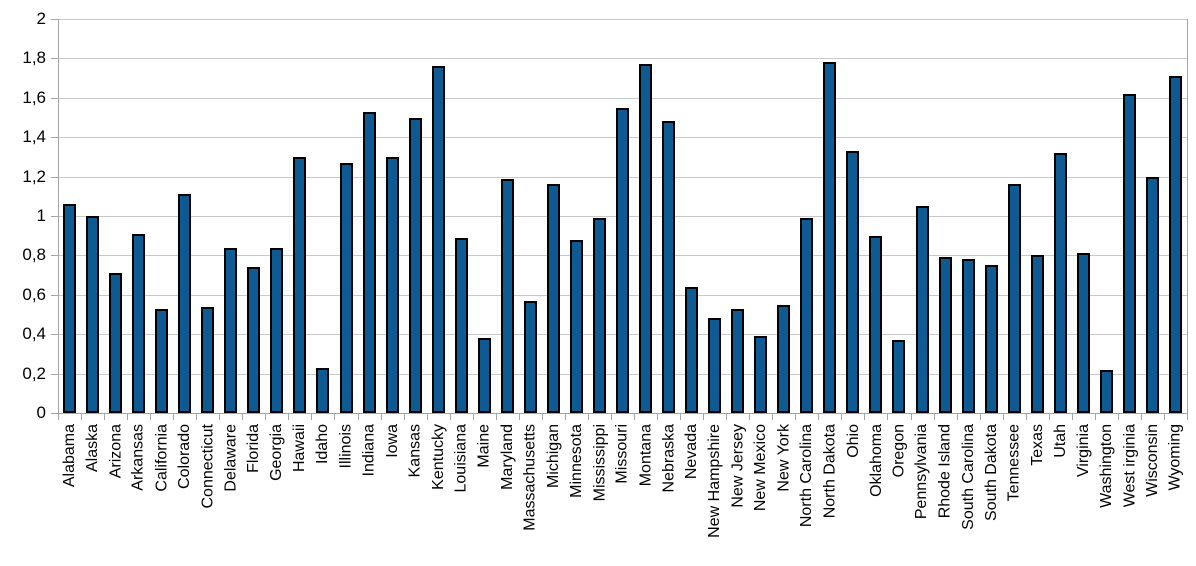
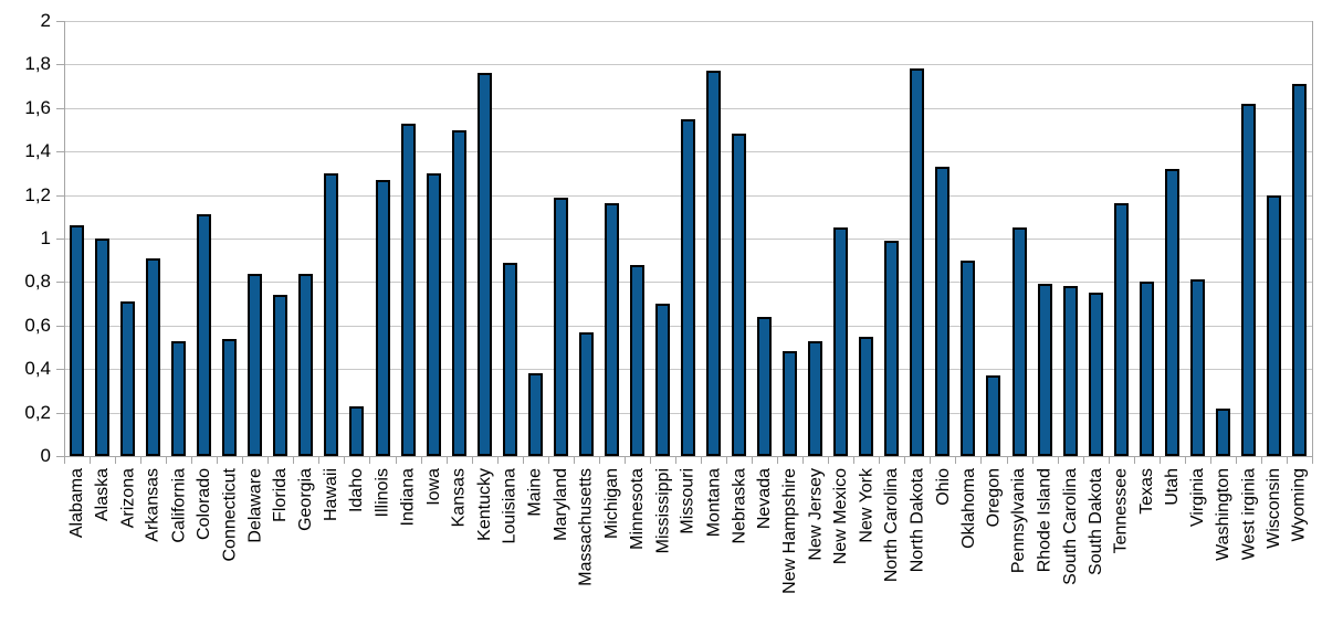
Mississippi: 0.99 -> 0.70
New Mexico: 0.39 -> 1.05
